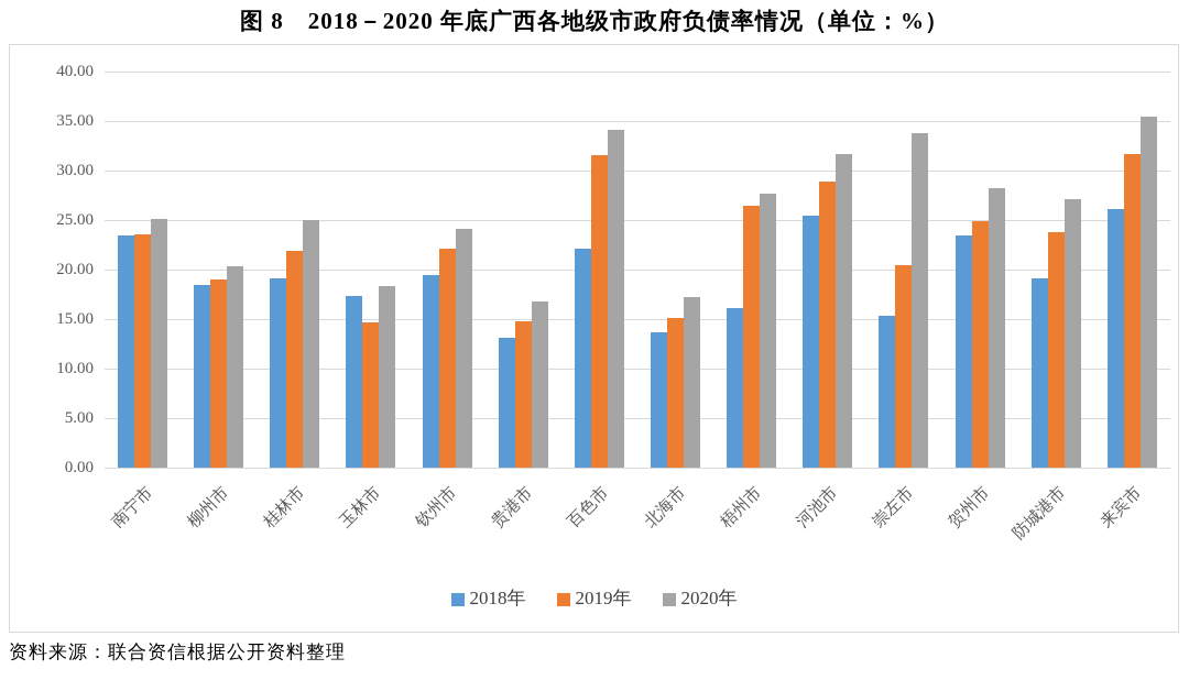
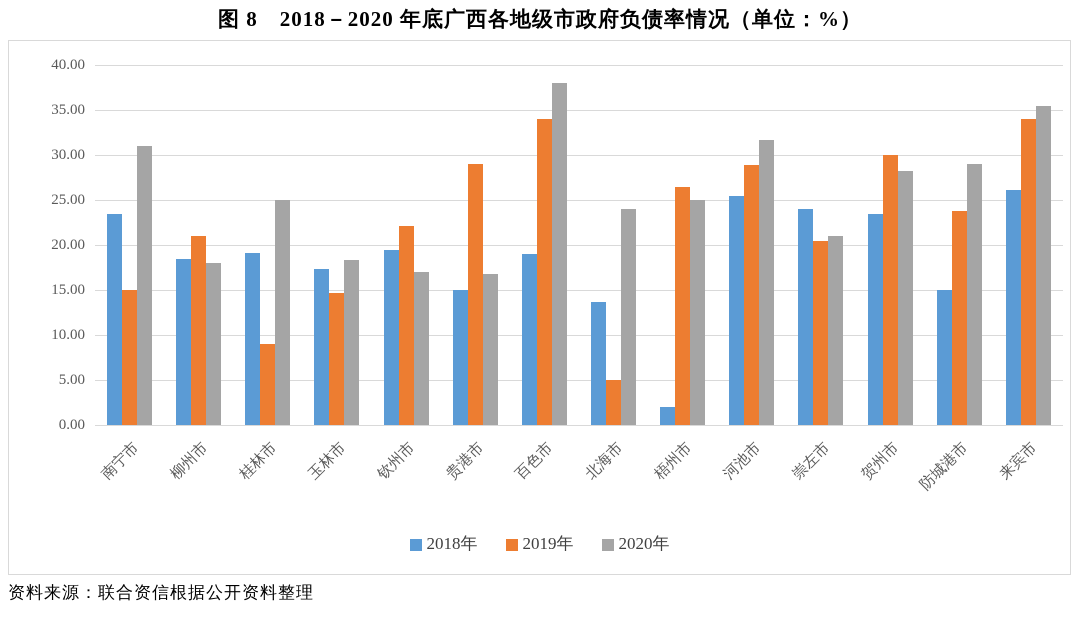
2019年/南宁市: 24 -> 15
2020年/南宁市: 25 -> 31
2019年/柳州市: 19 -> 21
2020年/柳州市: 20 -> 18
2019年/桂林市: 22 -> 9
2020年/钦州市: 24 -> 17
2018年/贵港市: 13 -> 15
2019年/贵港市: 15 -> 29
2018年/百色市: 22 -> 19
2019年/百色市: 32 -> 34
2020年/百色市: 34 -> 38
2019年/北海市: 15 -> 5
2020年/北海市: 17 -> 24
2018年/梧州市: 16 -> 2
2020年/梧州市: 28 -> 25
2018年/崇左市: 15 -> 24
2020年/崇左市: 34 -> 21
2019年/贺州市: 25 -> 30
2018年/防城港市: 19 -> 15
2020年/防城港市: 27 -> 29
2019年/来宾市: 32 -> 34
